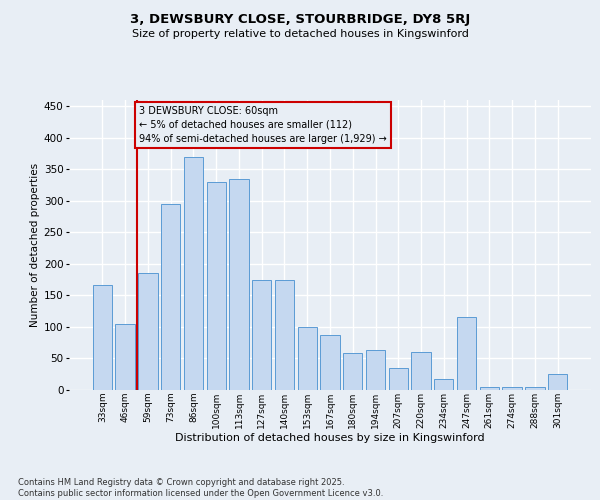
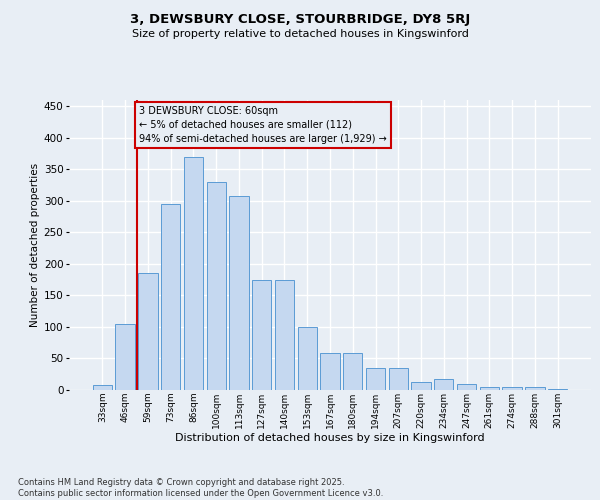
33sqm: 166 -> 8
113sqm: 334 -> 308
167sqm: 88 -> 58
194sqm: 64 -> 35
220sqm: 60 -> 12
247sqm: 116 -> 10
301sqm: 26 -> 2
